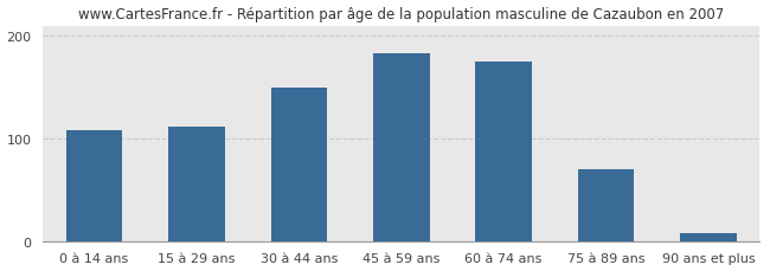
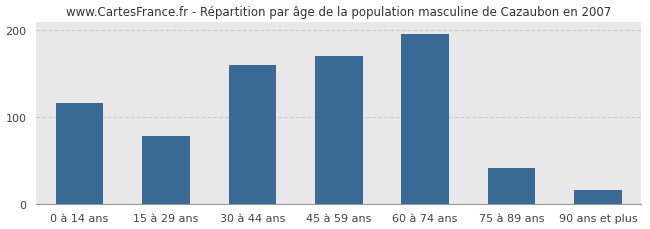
0 à 14 ans: 108 -> 116
15 à 29 ans: 112 -> 78
30 à 44 ans: 150 -> 160
45 à 59 ans: 183 -> 170
60 à 74 ans: 175 -> 196
75 à 89 ans: 70 -> 42
90 ans et plus: 9 -> 16
